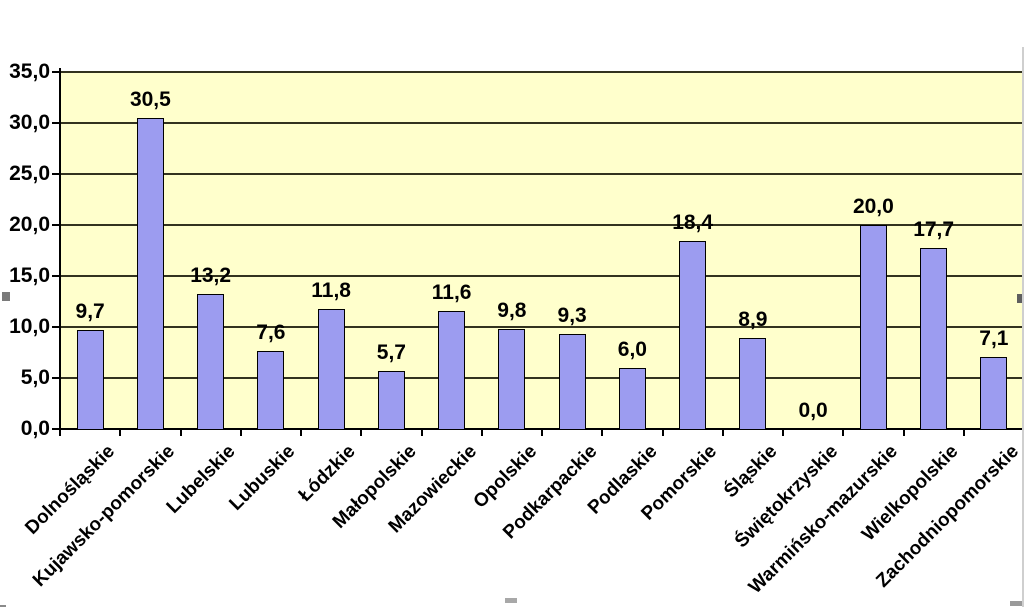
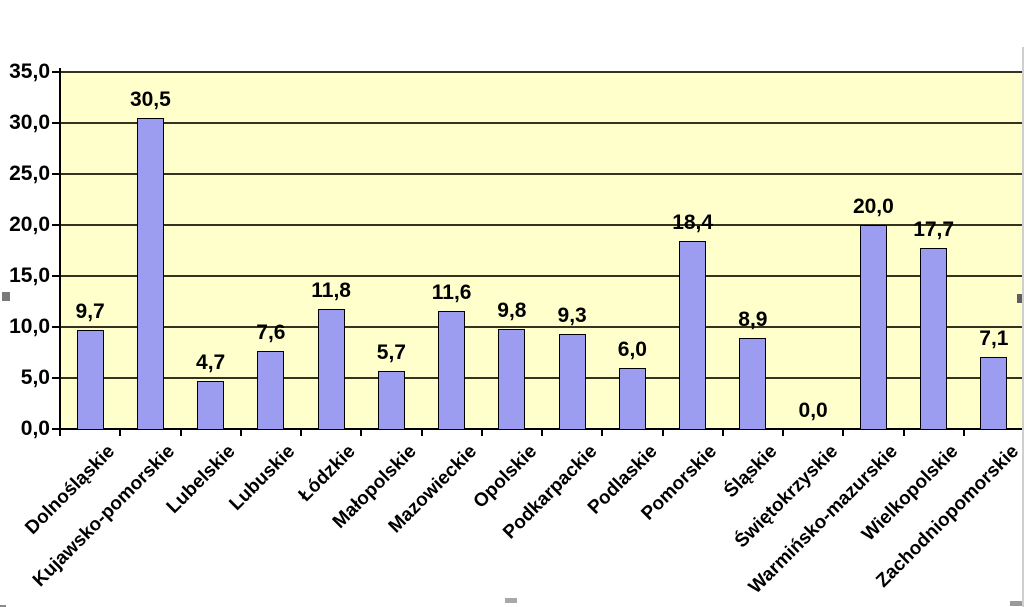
Lubelskie: 13,2 -> 4,7
